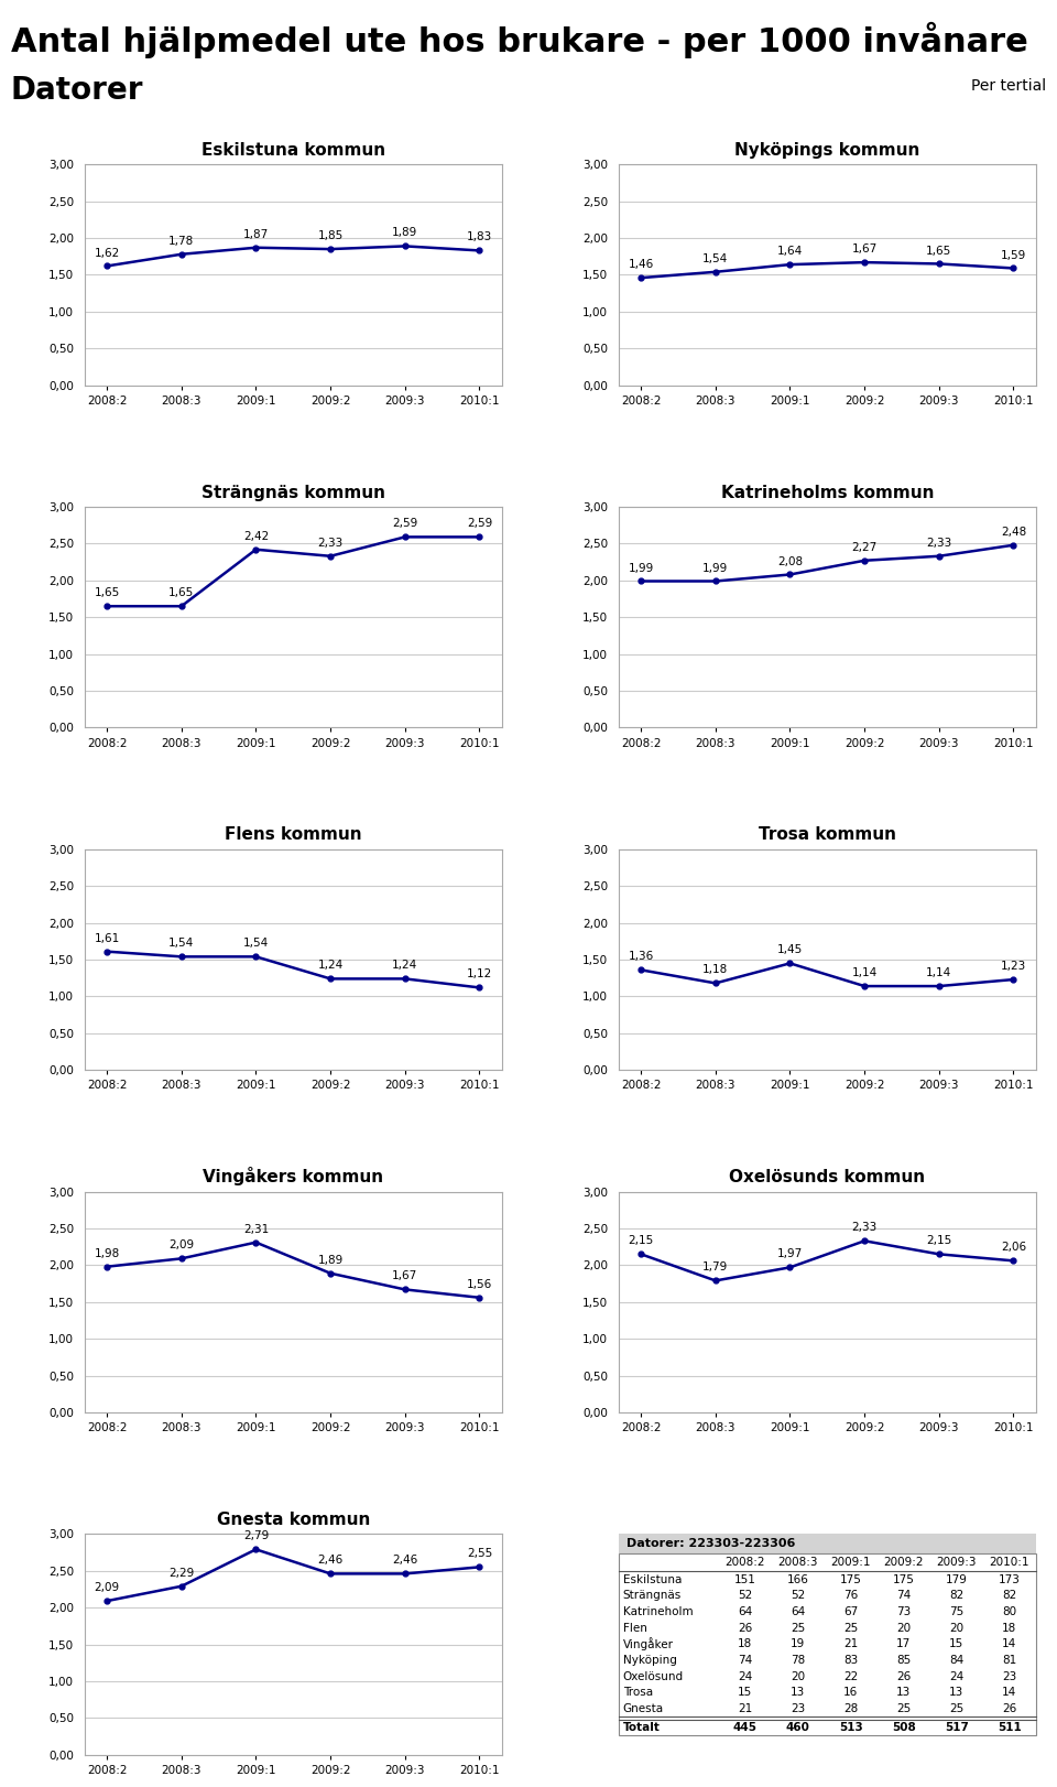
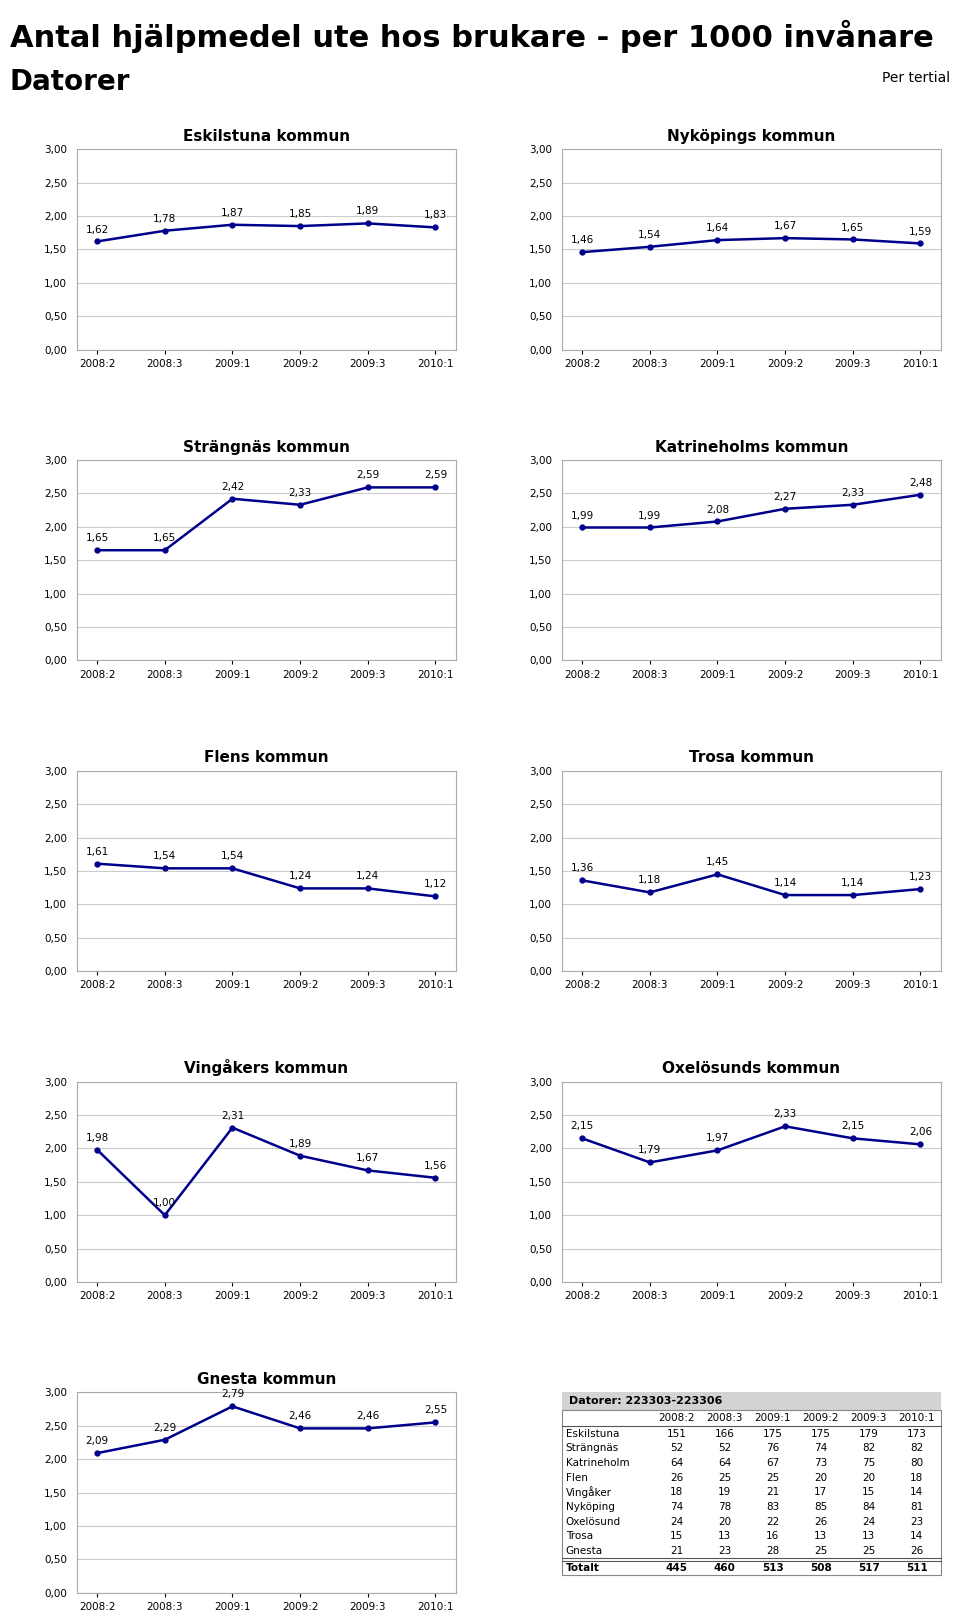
Vingåkers kommun/2008:3: 2,09 -> 1,00
